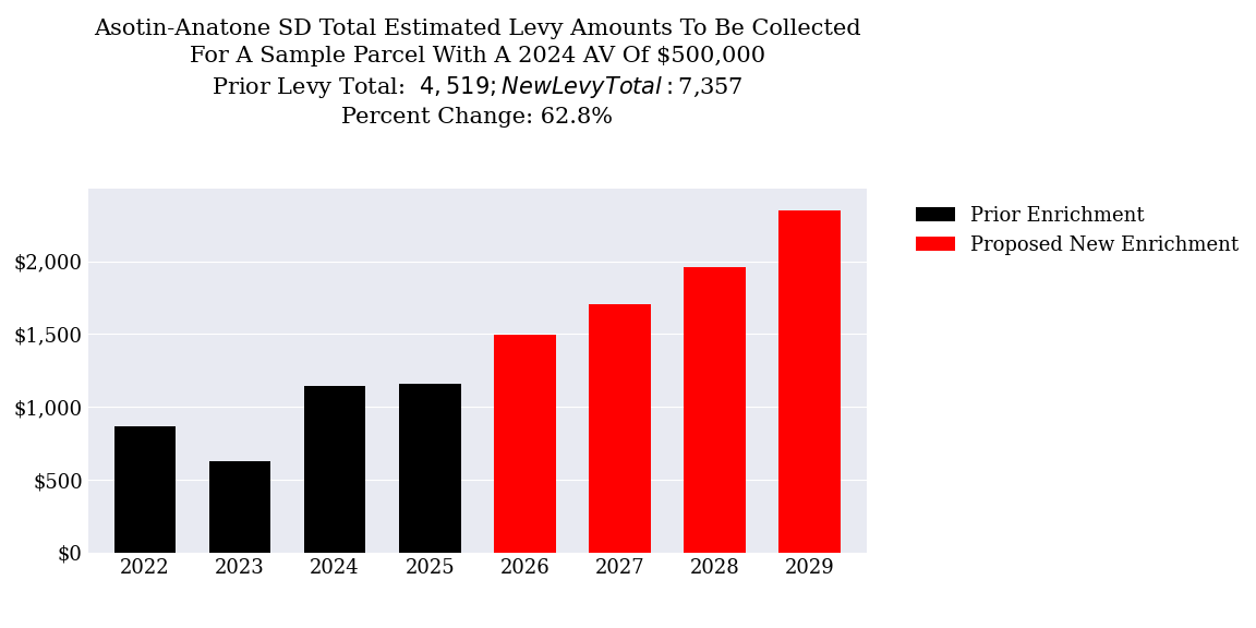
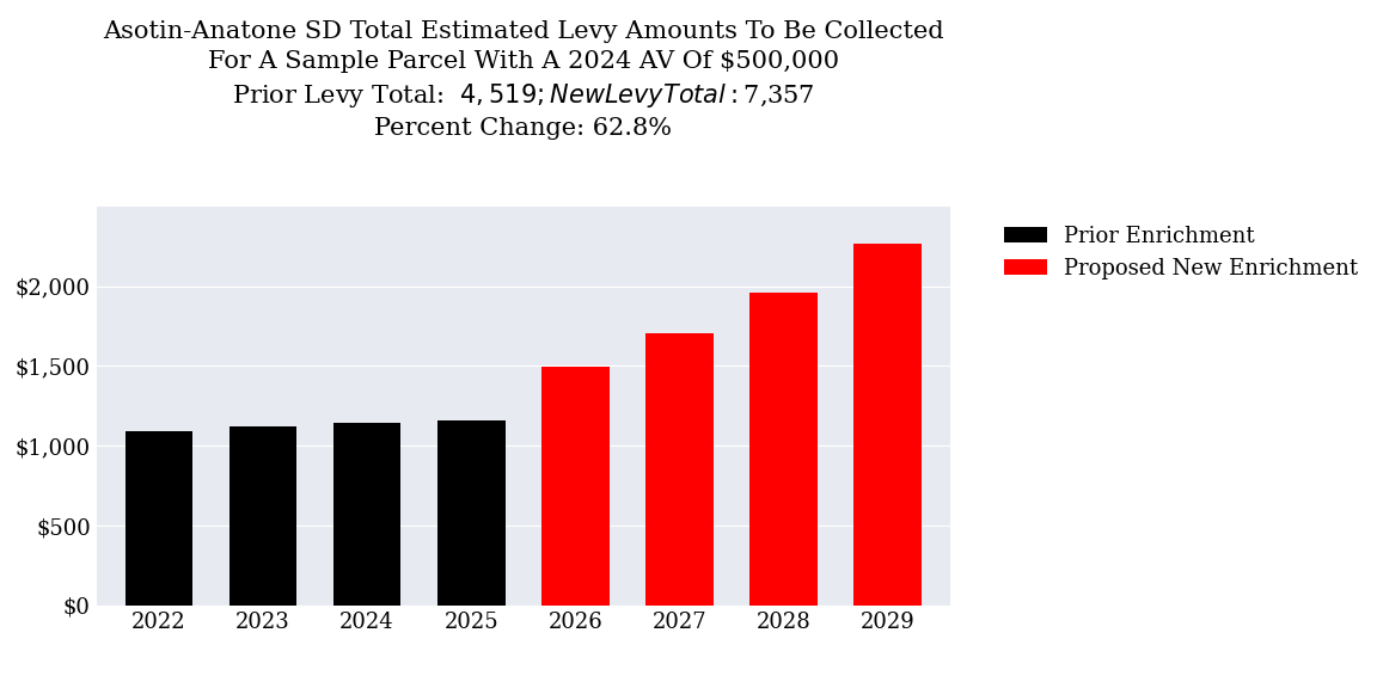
2022: $870 -> $1,100
2023: $630 -> $1,120
2029: $2,350 -> $2,270
